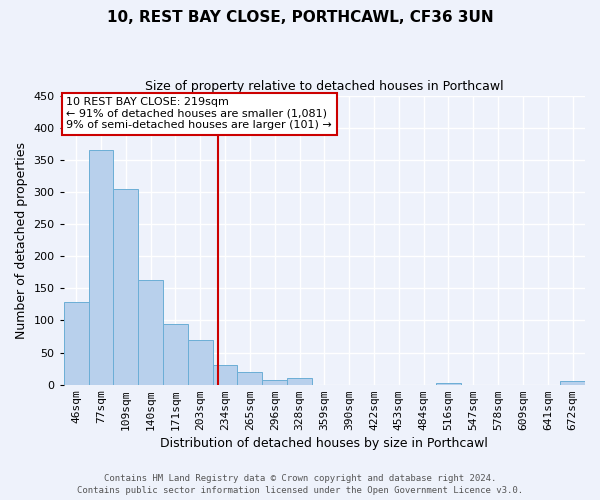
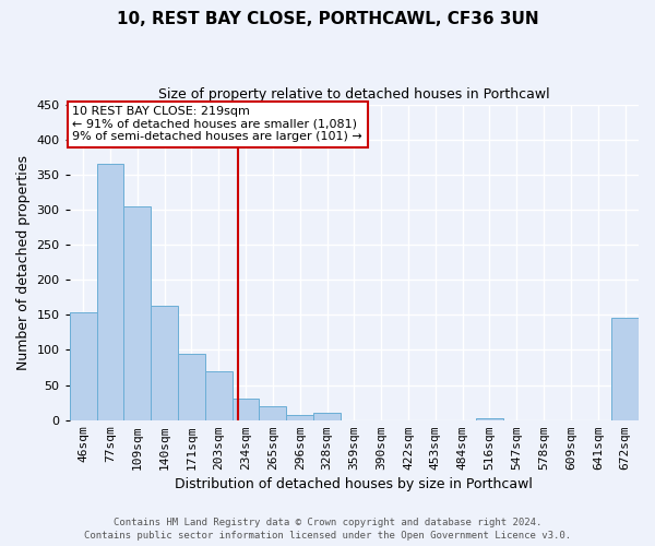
46sqm: 128 -> 154
672sqm: 5 -> 146
